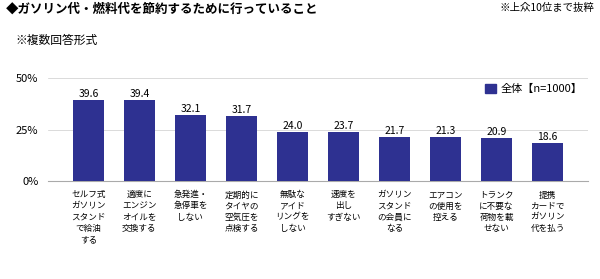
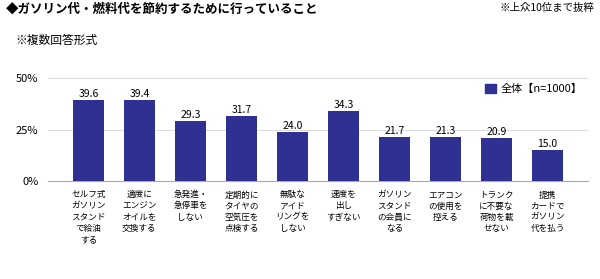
急発進・ 急停車を しない: 32.1 -> 29.3
速度を 出し すぎない: 23.7 -> 34.3
提携 カードで ガソリン 代を払う: 18.6 -> 15.0
